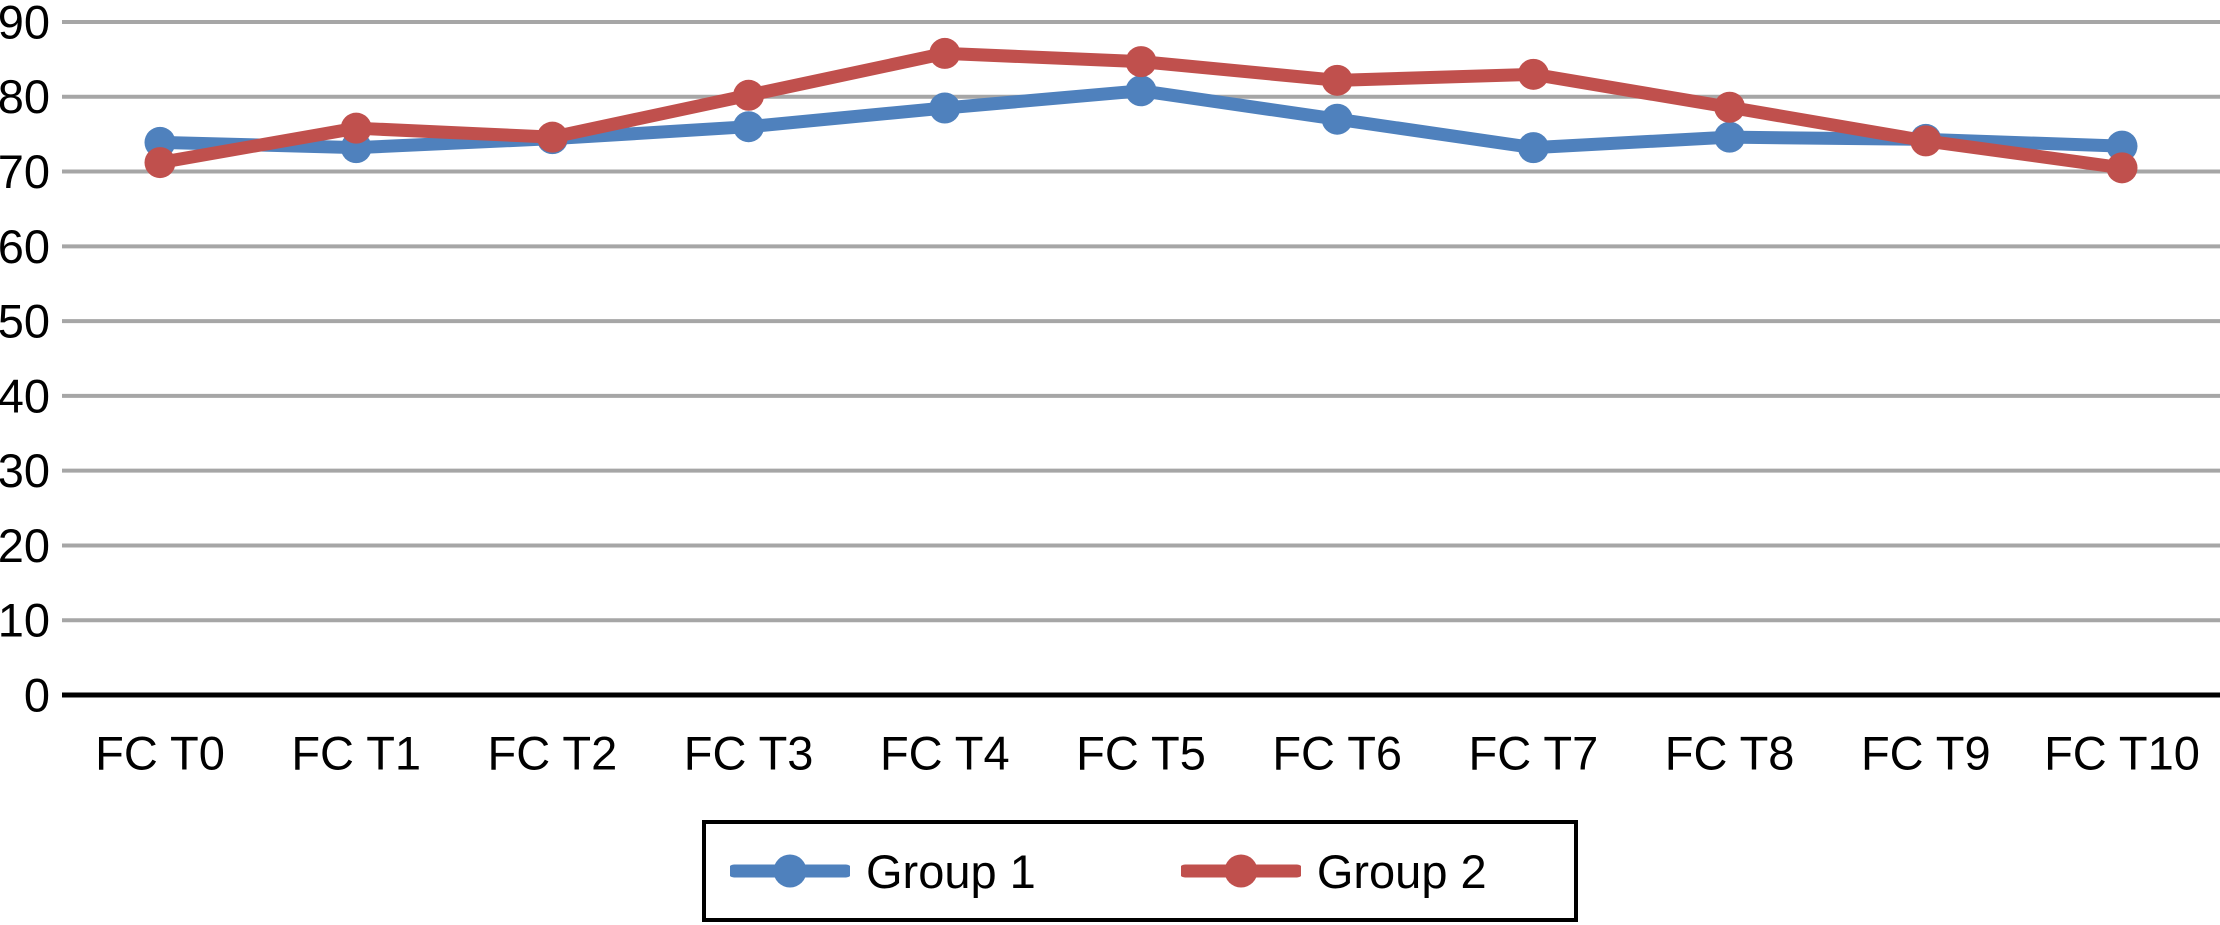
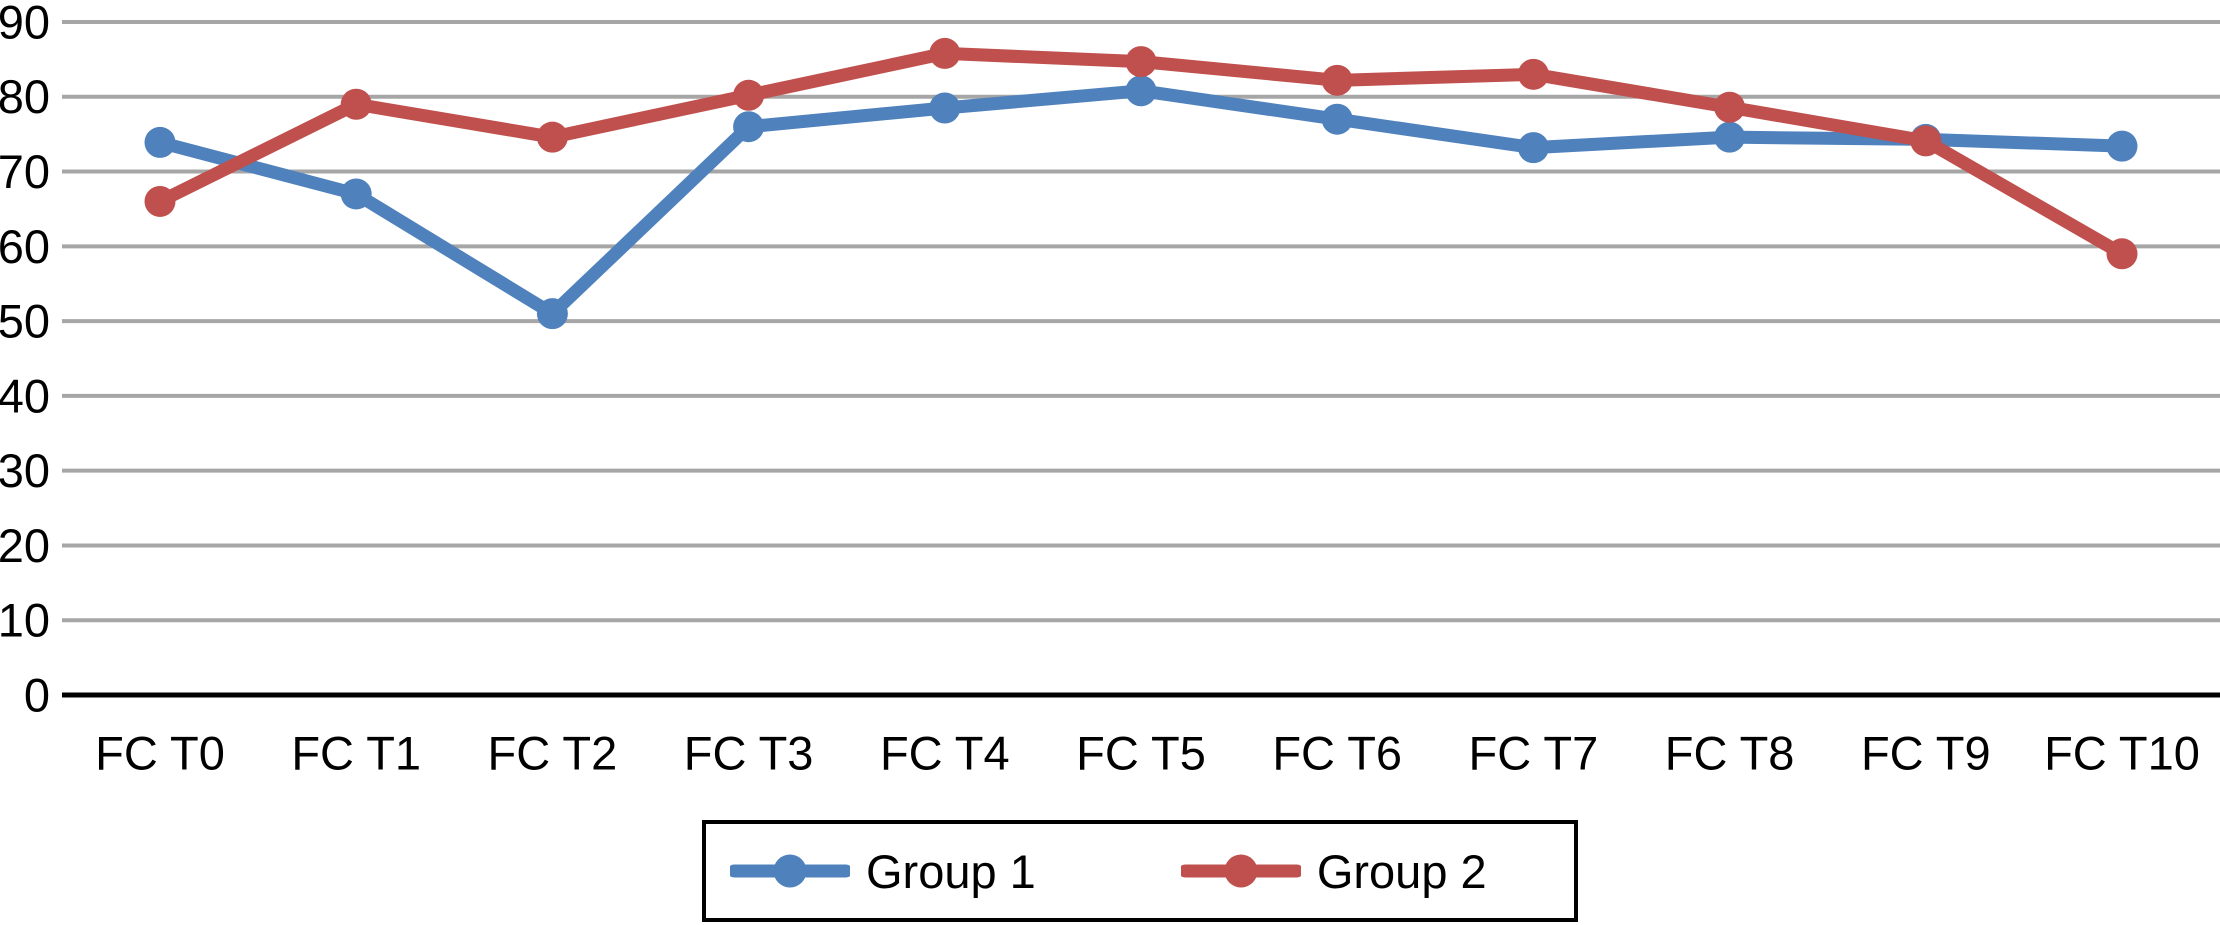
Group 2/FC T0: 71 -> 66
Group 1/FC T1: 73 -> 67
Group 2/FC T1: 76 -> 79
Group 1/FC T2: 74 -> 51
Group 2/FC T10: 70 -> 59
